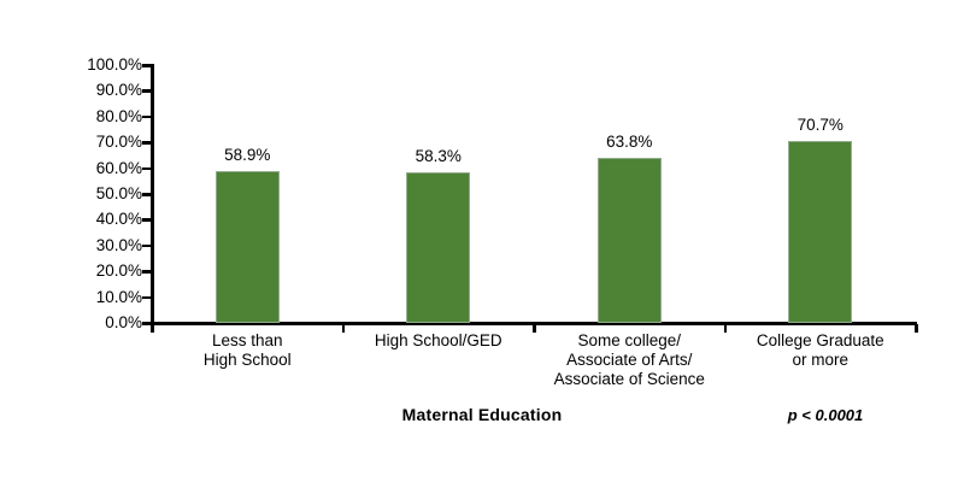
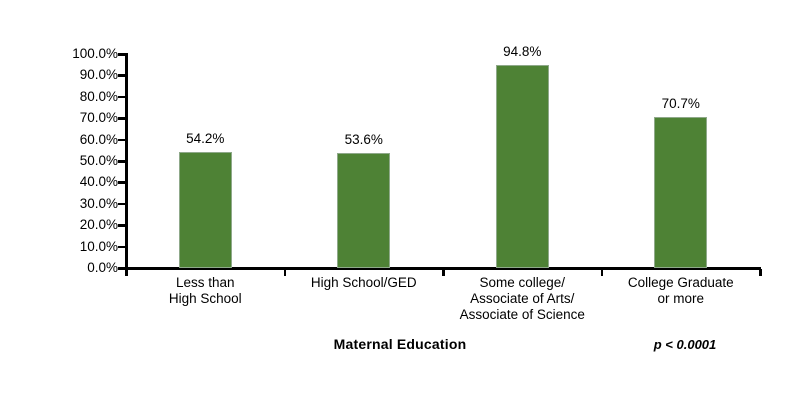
Less than High School: 58.9% -> 54.2%
High School/GED: 58.3% -> 53.6%
Some college/ Associate of Arts/ Associate of Science: 63.8% -> 94.8%
